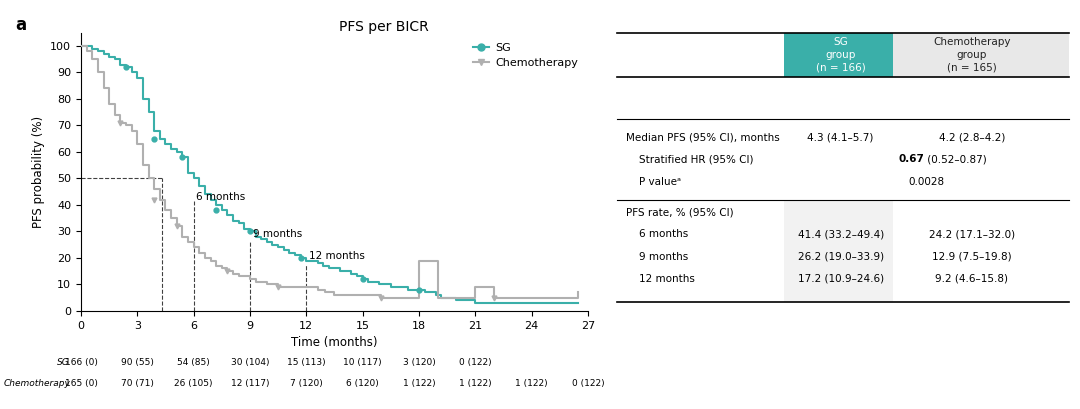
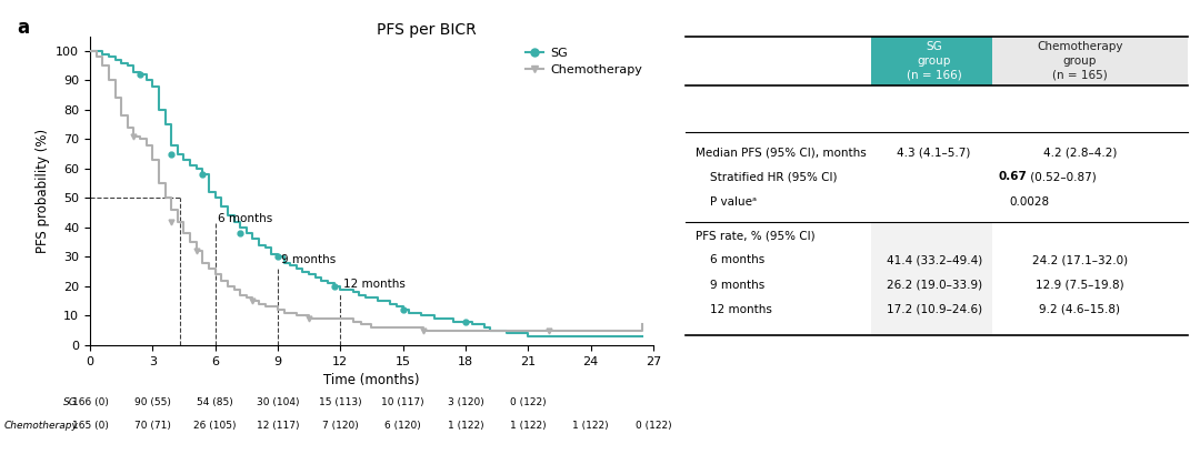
Chemotherapy/18: 19 -> 5
Chemotherapy/21: 9 -> 5
